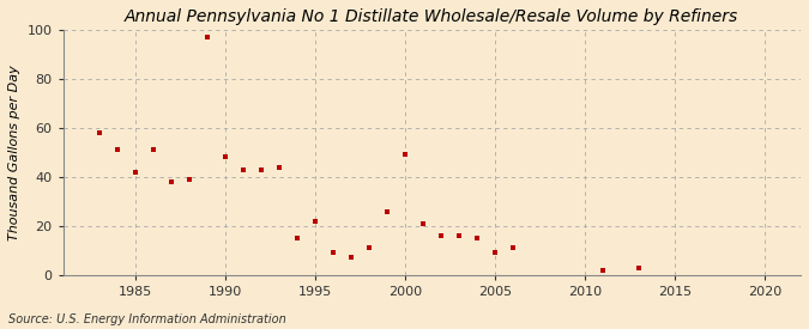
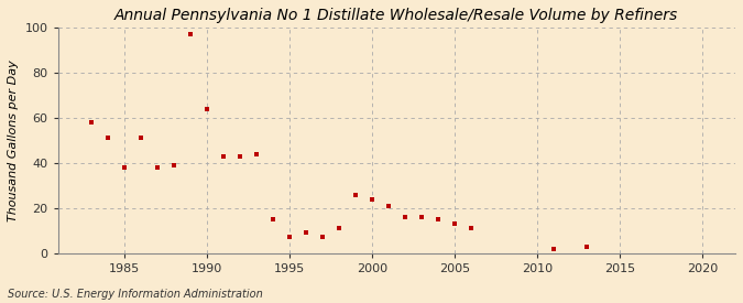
1985: 42 -> 38
1990: 48 -> 64
1995: 22 -> 7
2000: 49 -> 24
2005: 9 -> 13
